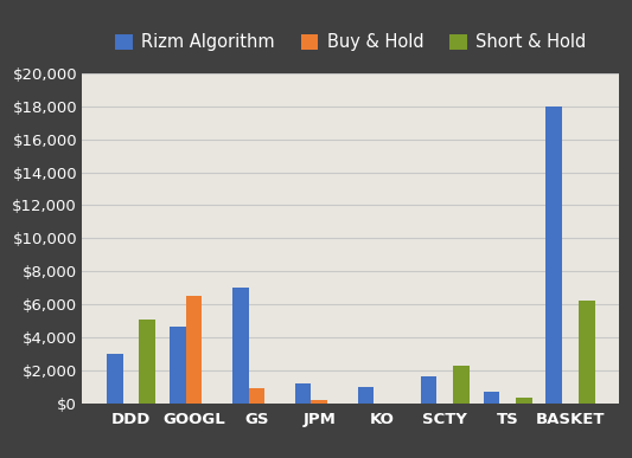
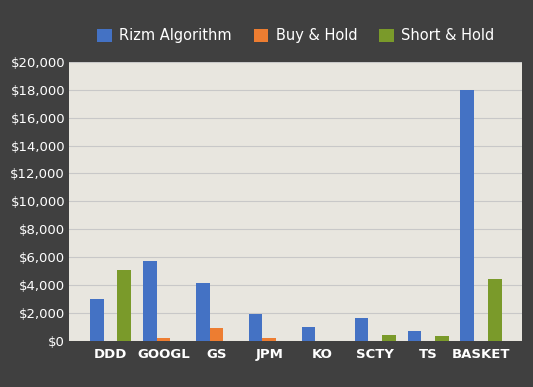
Rizm Algorithm/GOOGL: $4,600 -> $5,700
Buy & Hold/GOOGL: $6,500 -> $200
Rizm Algorithm/GS: $7,000 -> $4,100
Rizm Algorithm/JPM: $1,200 -> $1,900
Short & Hold/SCTY: $2,300 -> $400
Short & Hold/BASKET: $6,200 -> $4,400
